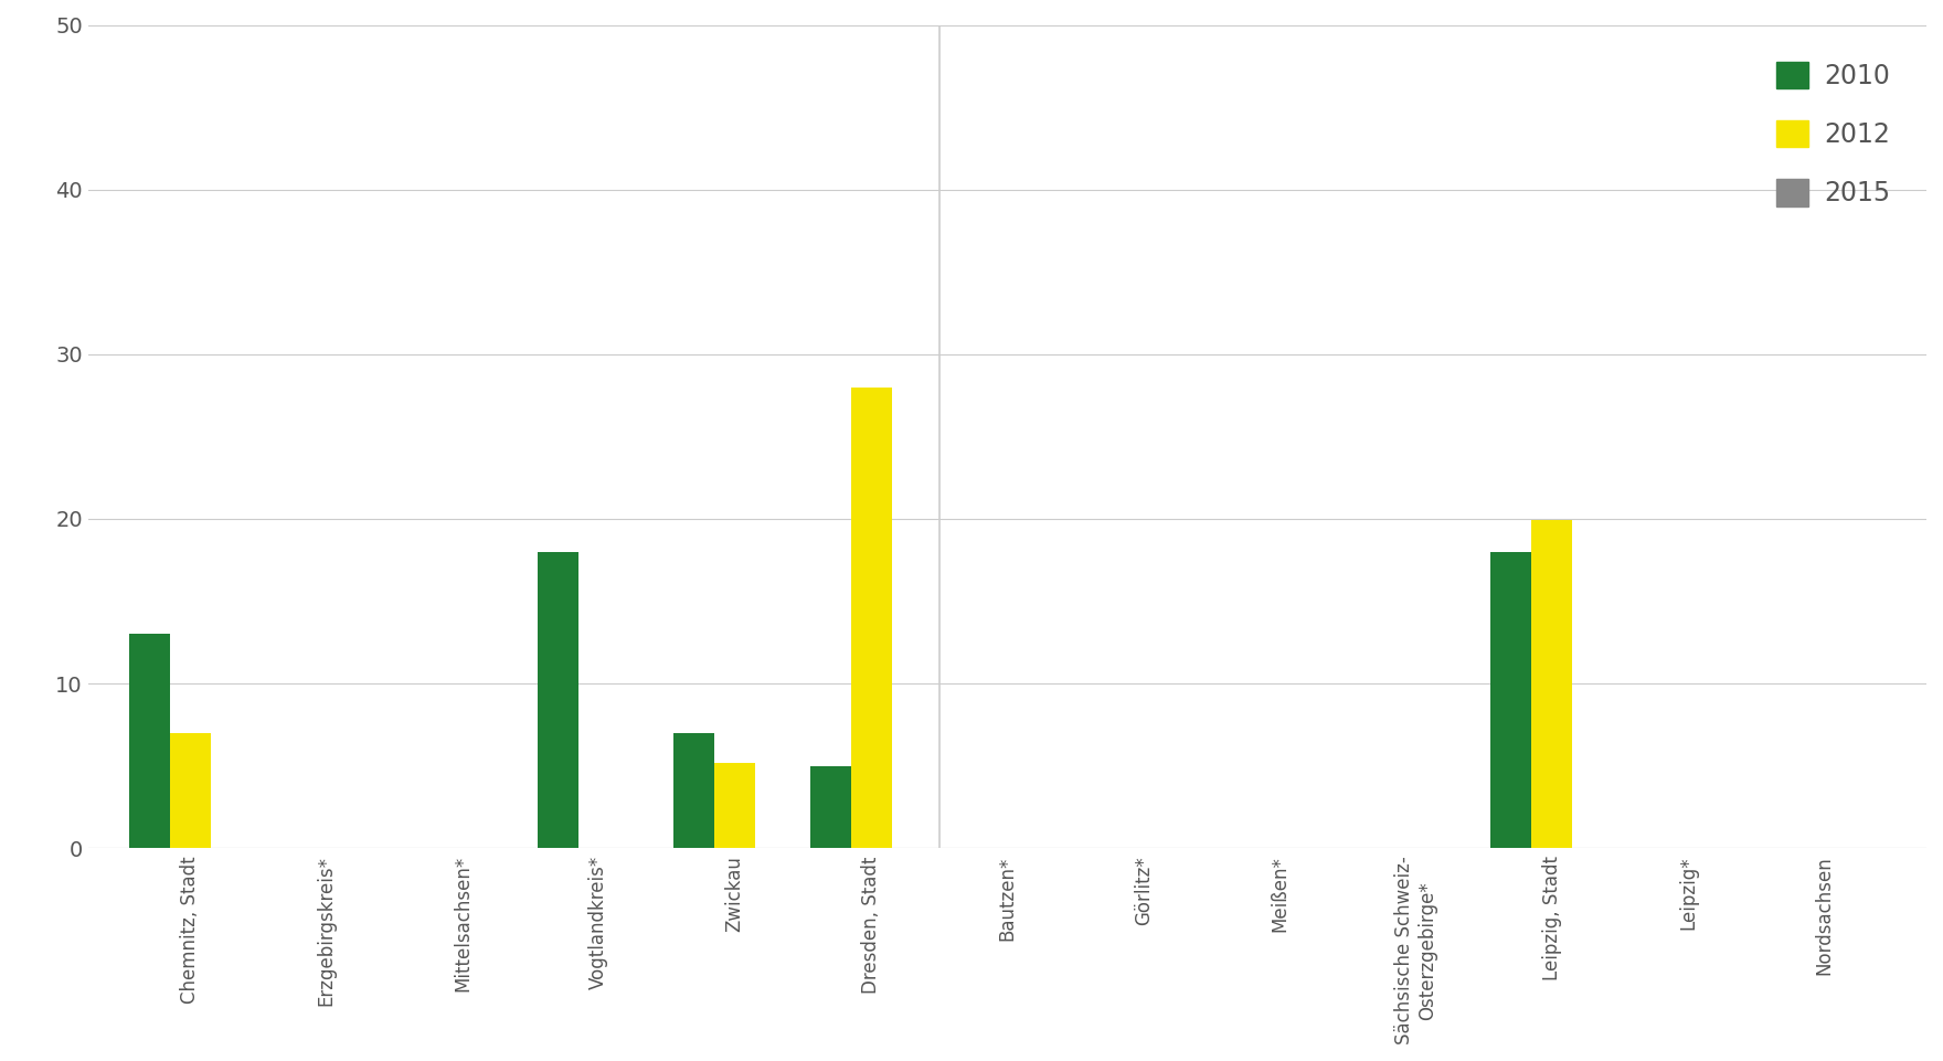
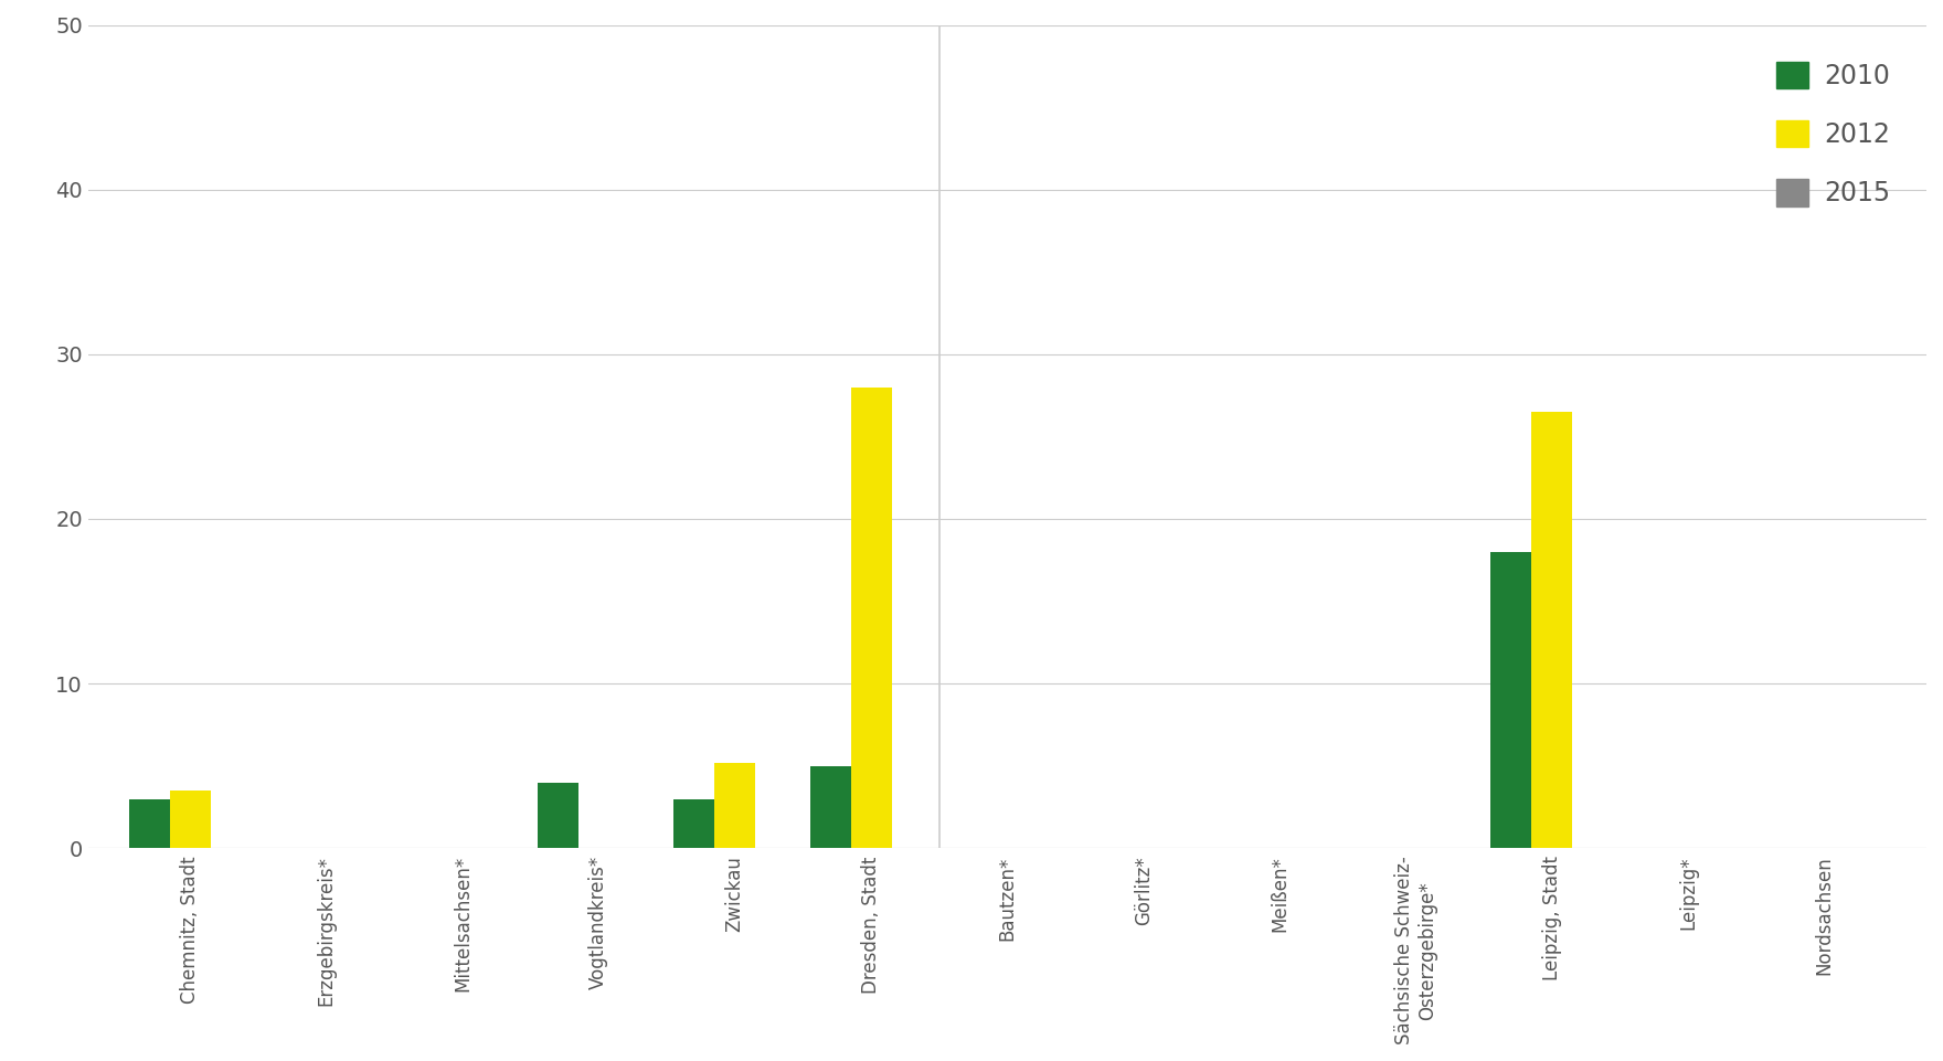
2010/Chemnitz, Stadt: 13 -> 3
2012/Chemnitz, Stadt: 7.0 -> 3.5
2010/Vogtlandkreis*: 18 -> 4
2010/Zwickau: 7 -> 3
2012/Leipzig, Stadt: 19.9 -> 26.5
